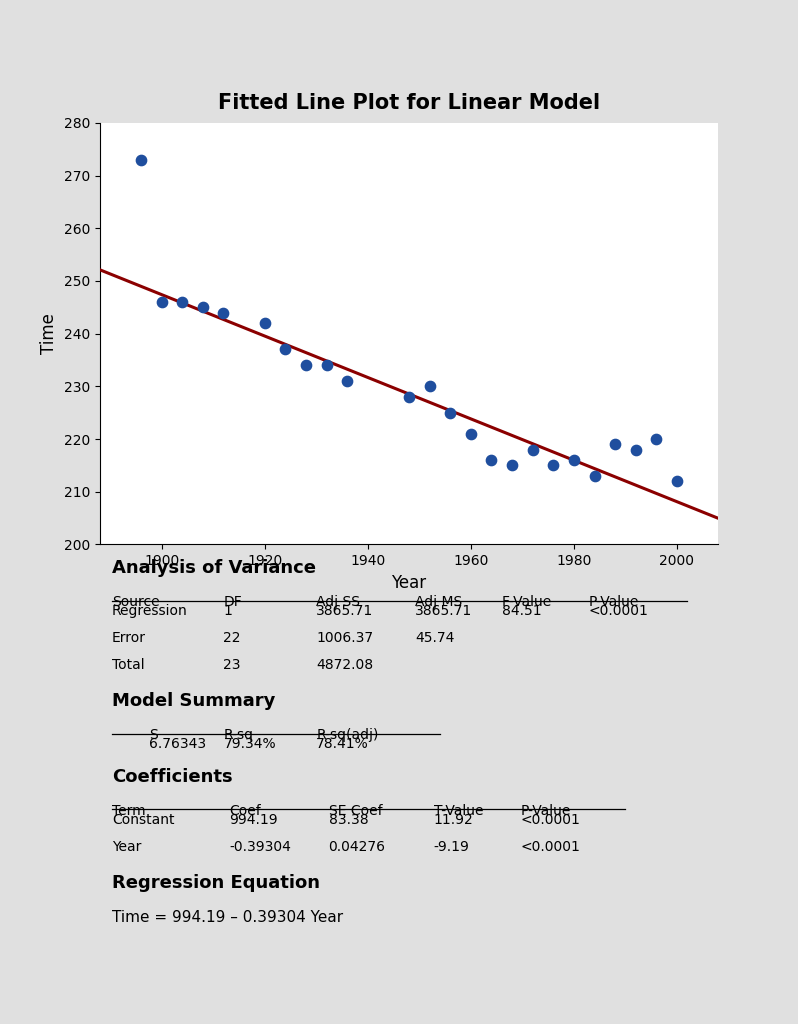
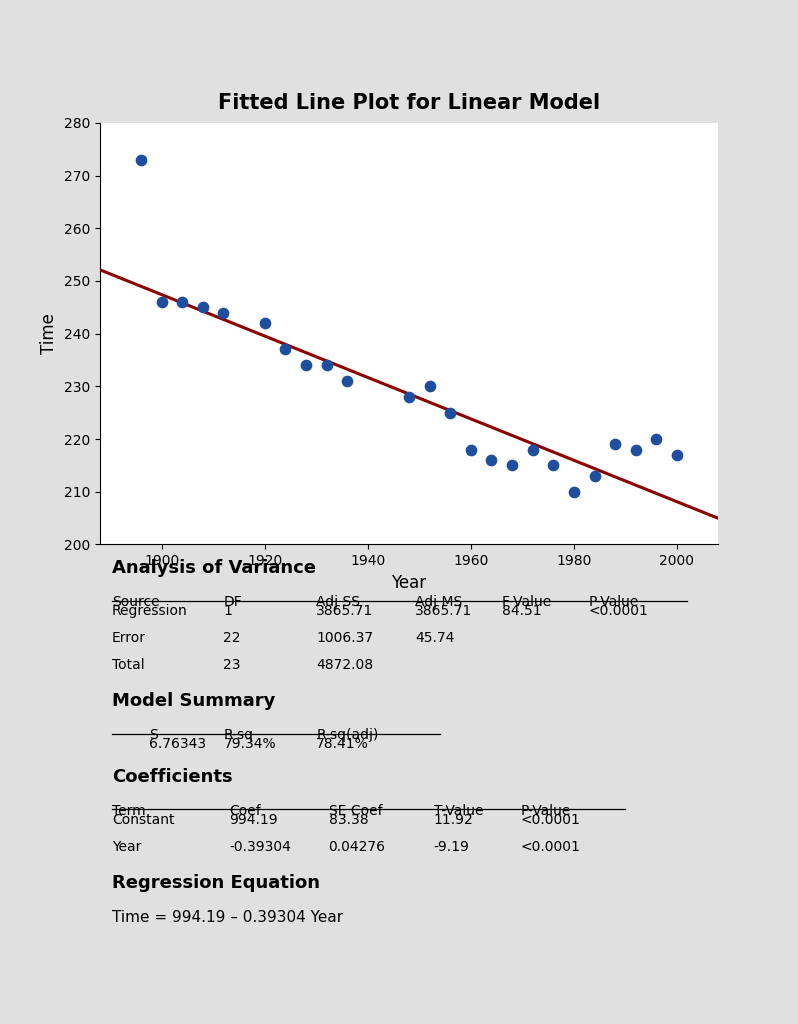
1960: 221 -> 218
1980: 216 -> 210
2000: 212 -> 217
